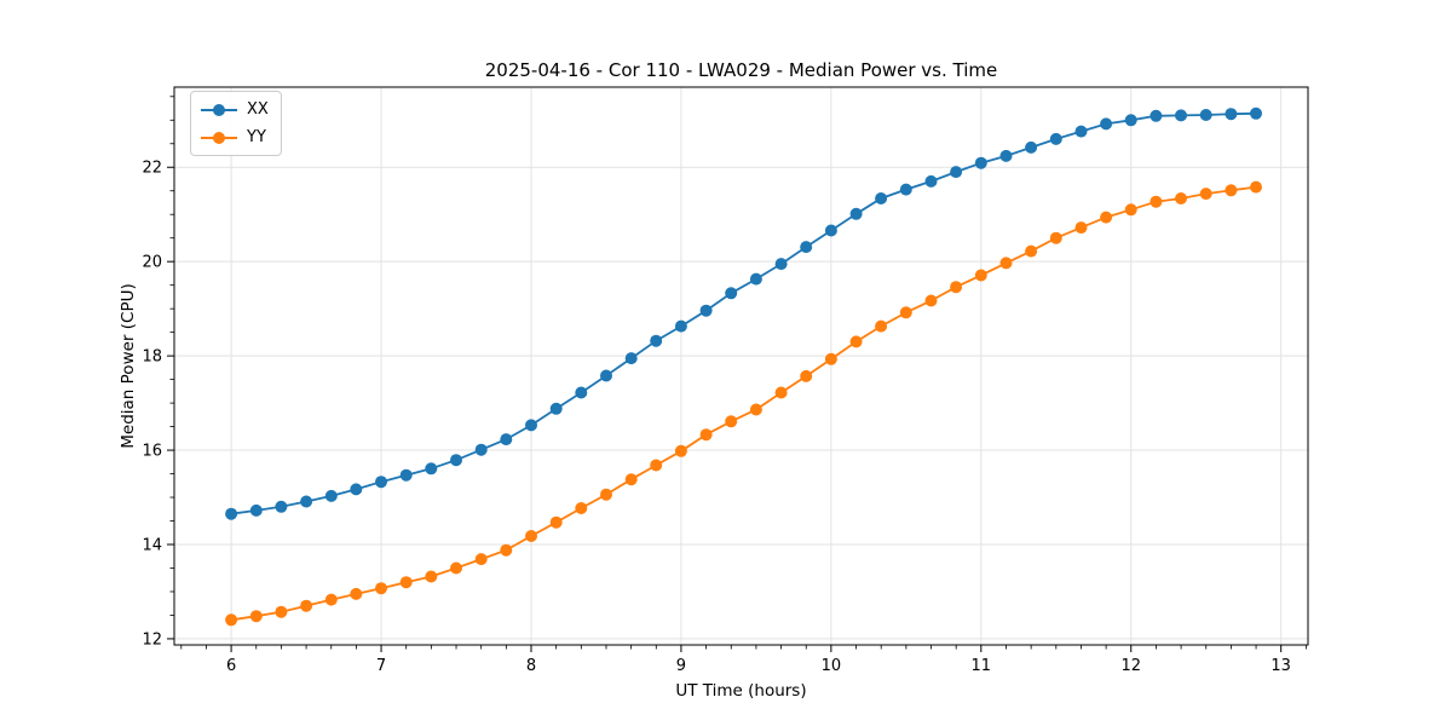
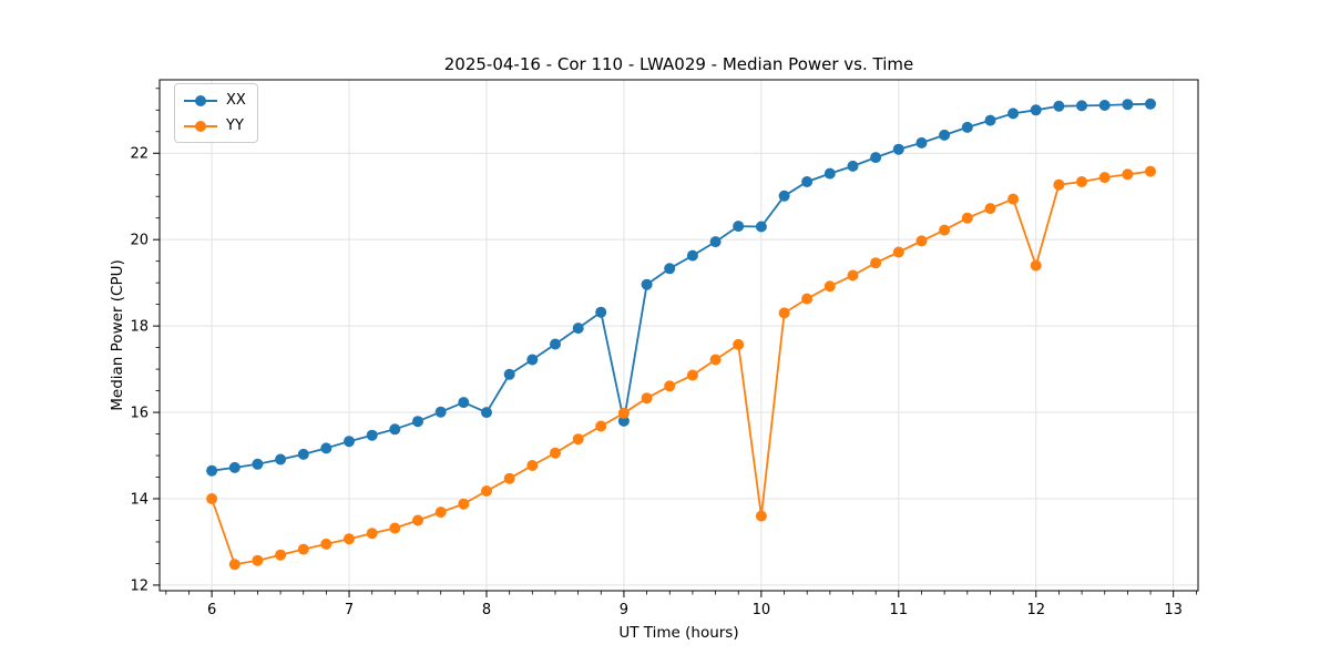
YY/6: 12.4 -> 14.0
XX/8: 16.5 -> 16.0
XX/9: 18.6 -> 15.8
XX/10: 20.7 -> 20.3
YY/10: 17.9 -> 13.6
YY/12: 21.1 -> 19.4
